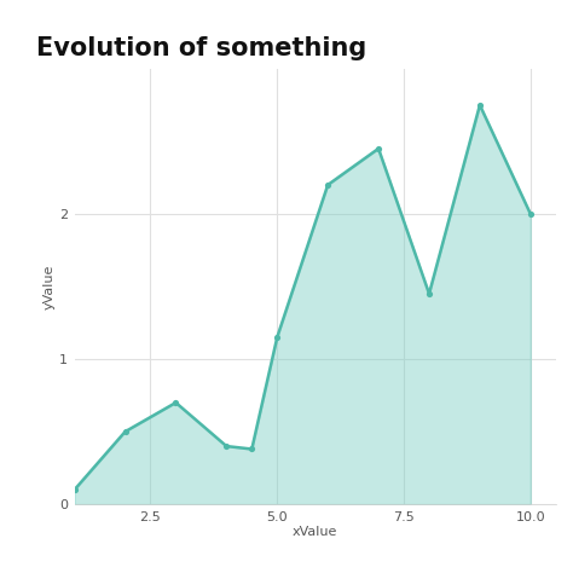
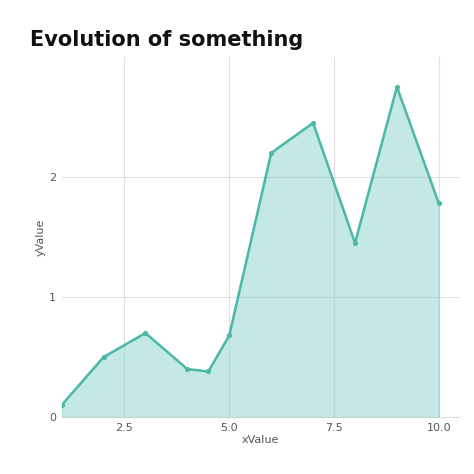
5.0: 1.15 -> 0.68
10.0: 2.00 -> 1.78
